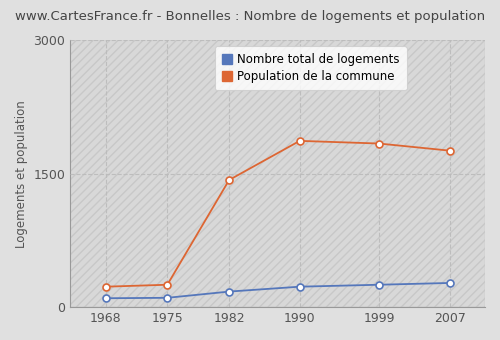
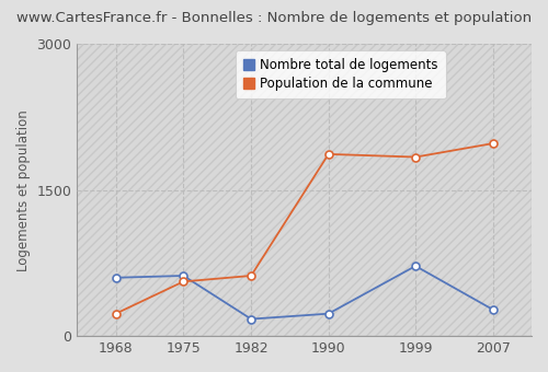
Nombre total de logements/1968: 100 -> 600
Nombre total de logements/1975: 100 -> 620
Population de la commune/1975: 250 -> 560
Population de la commune/1982: 1430 -> 620
Nombre total de logements/1999: 250 -> 720
Population de la commune/2007: 1760 -> 1980
